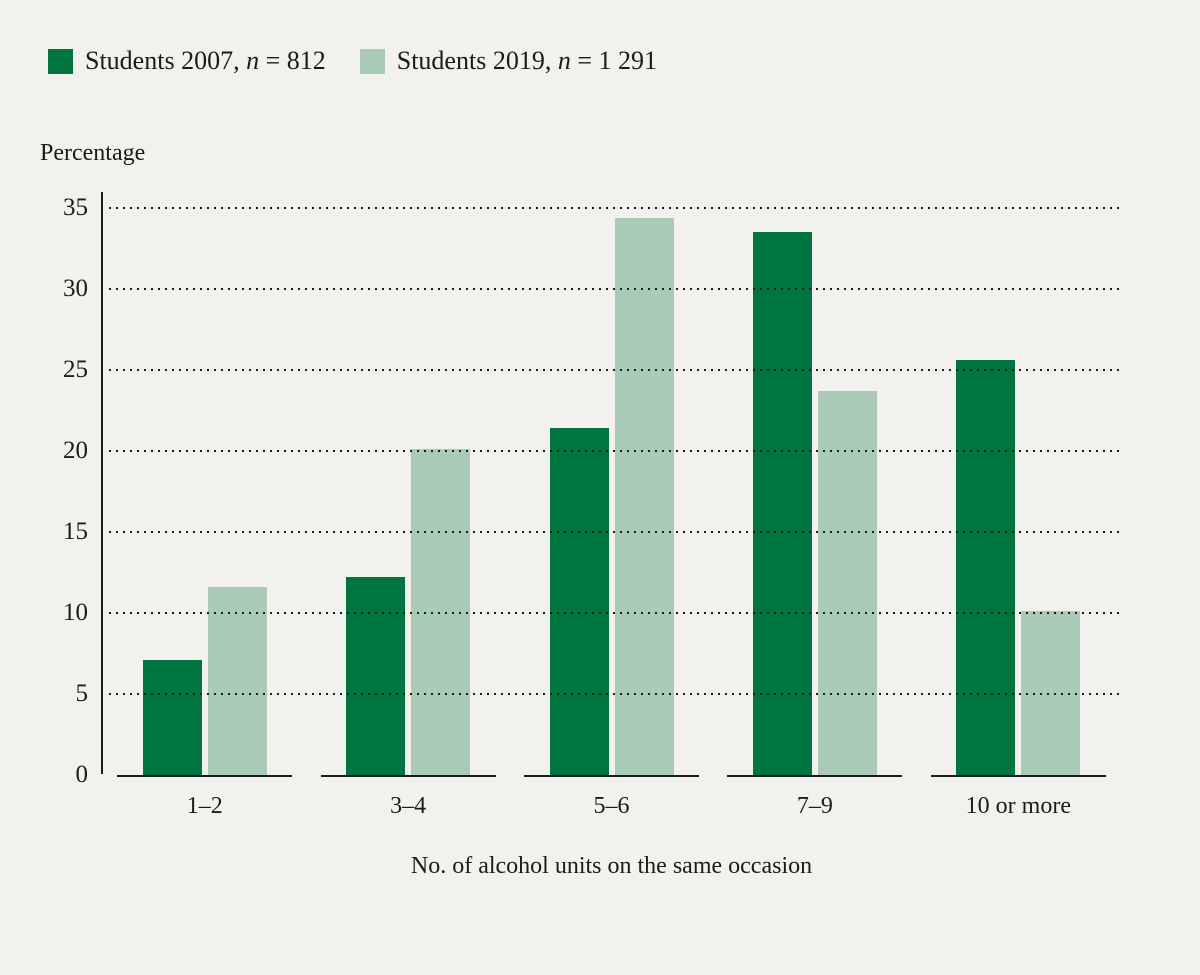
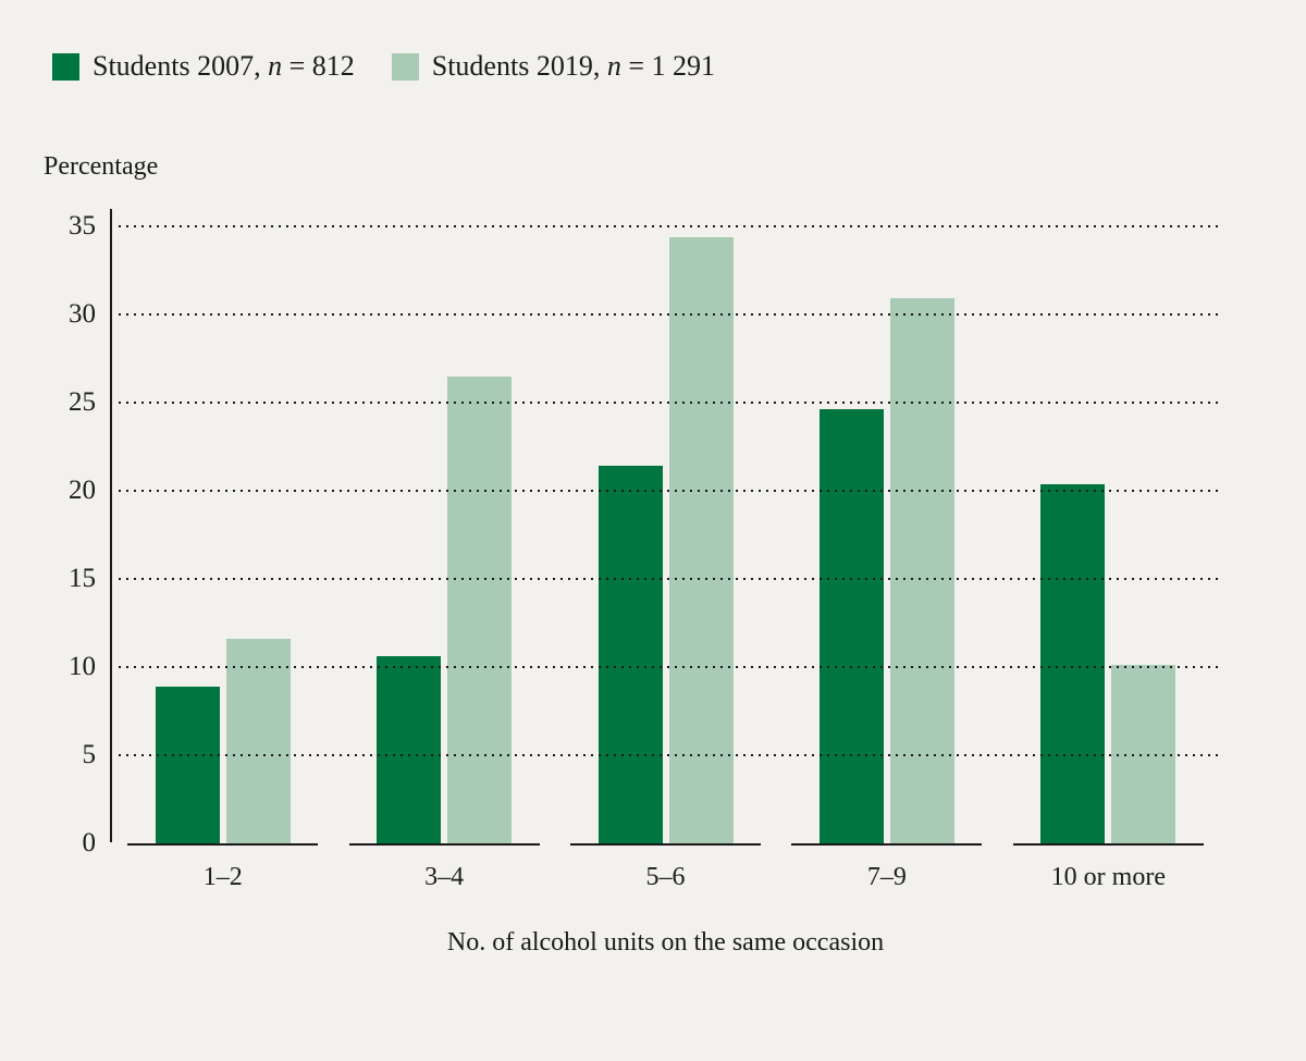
Students 2007, n = 812/1–2: 7.1 -> 8.9
Students 2007, n = 812/3–4: 12.2 -> 10.6
Students 2019, n = 1 291/3–4: 20.1 -> 26.5
Students 2007, n = 812/7–9: 33.5 -> 24.6
Students 2019, n = 1 291/7–9: 23.7 -> 30.9
Students 2007, n = 812/10 or more: 25.6 -> 20.4
